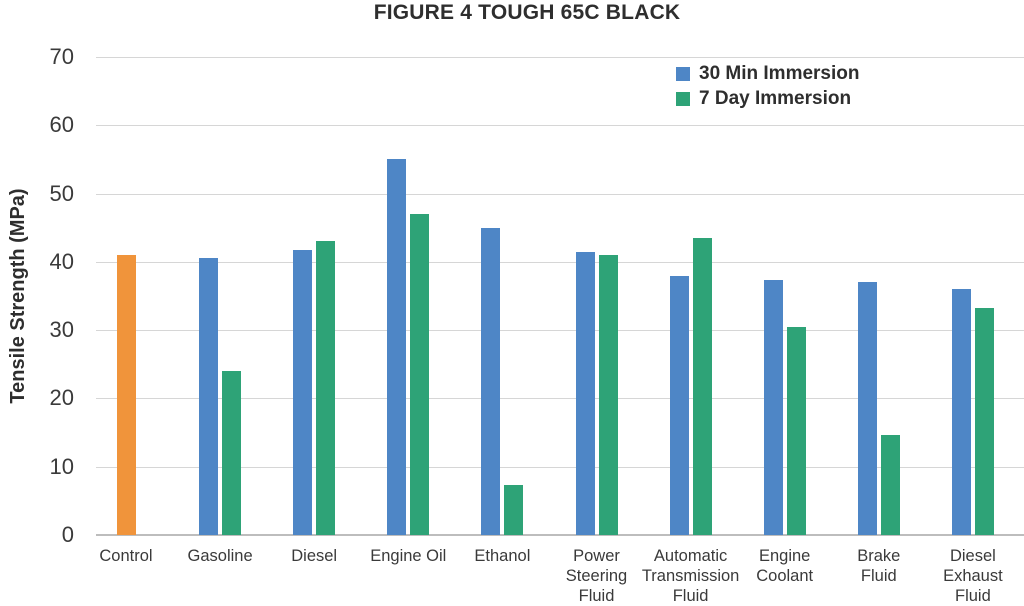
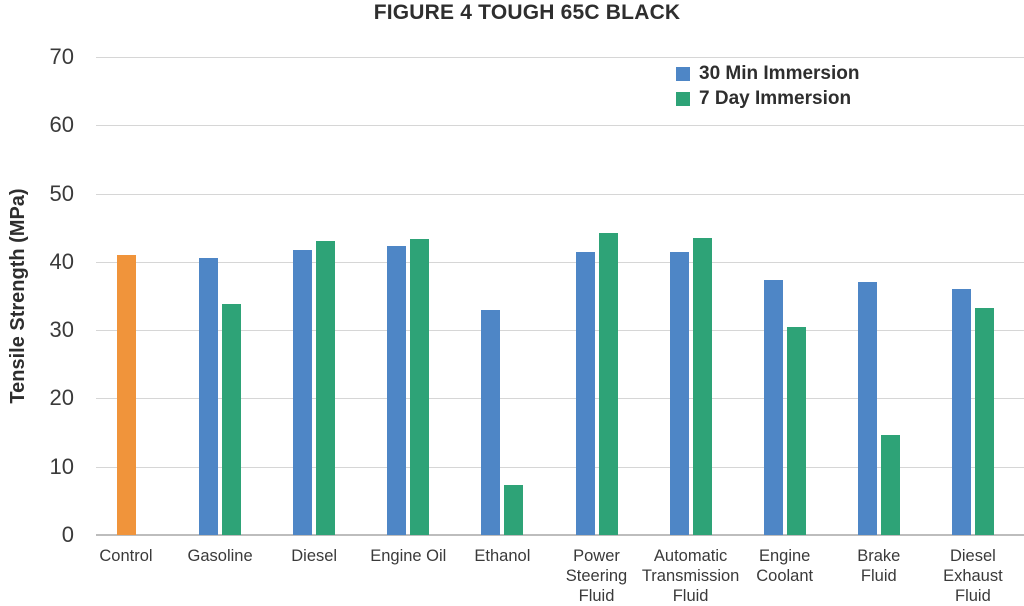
7 Day Immersion/Gasoline: 24 -> 34
30 Min Immersion/Engine Oil: 55 -> 42
7 Day Immersion/Engine Oil: 47 -> 43
30 Min Immersion/Ethanol: 45 -> 33
7 Day Immersion/Power Steering Fluid: 41 -> 44
30 Min Immersion/Automatic Transmission Fluid: 38 -> 41
